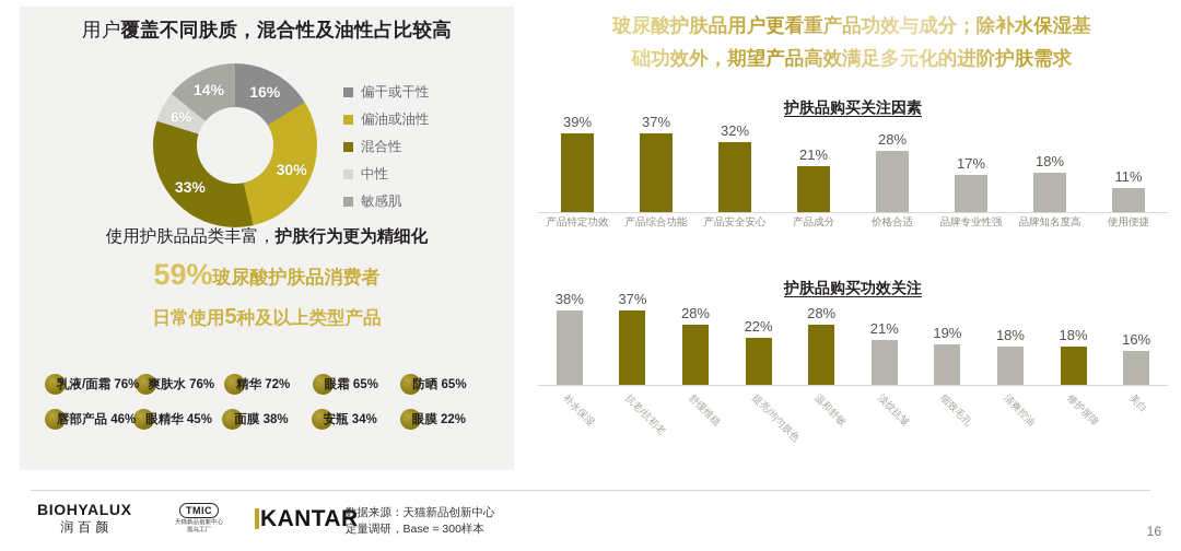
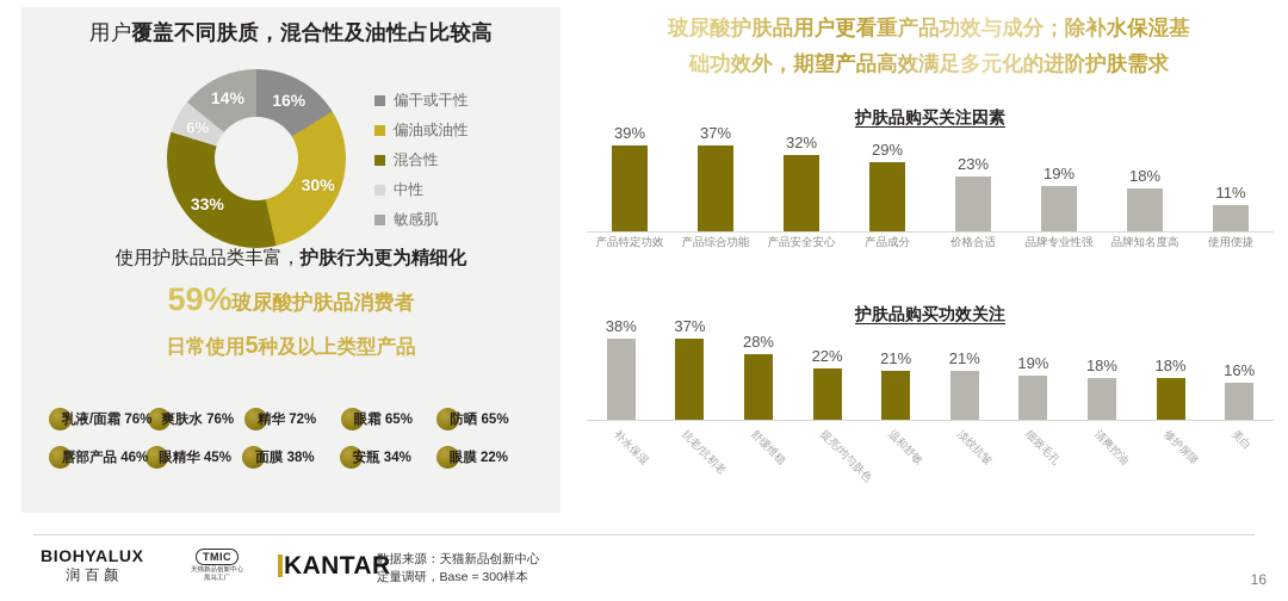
护肤品购买关注因素/产品成分: 21% -> 29%
护肤品购买关注因素/价格合适: 28% -> 23%
护肤品购买关注因素/品牌专业性强: 17% -> 19%
护肤品购买功效关注/温和舒敏: 28% -> 21%
